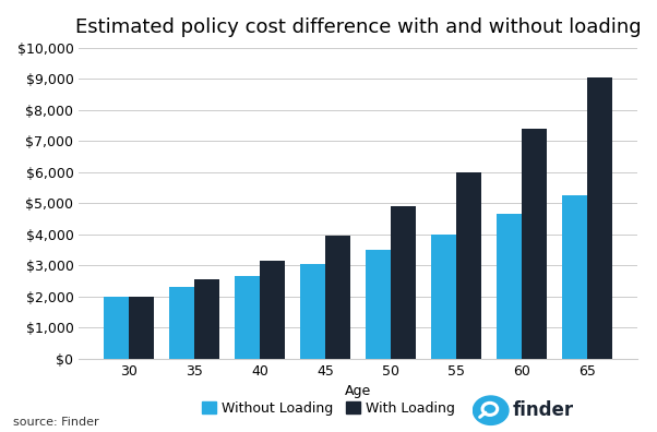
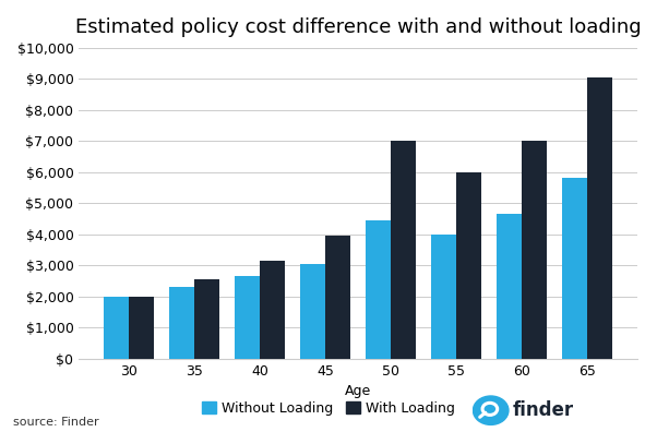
Without Loading/50: $3,500 -> $4,450
With Loading/50: $4,900 -> $7,000
With Loading/60: $7,400 -> $7,000
Without Loading/65: $5,250 -> $5,800
